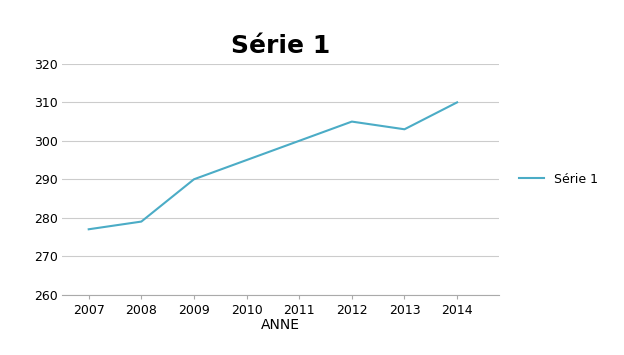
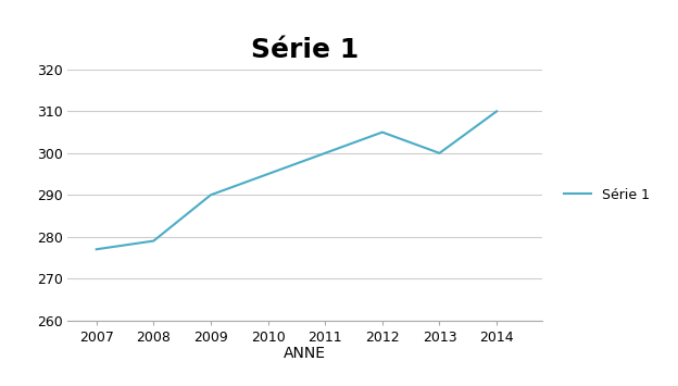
2013: 303 -> 300
